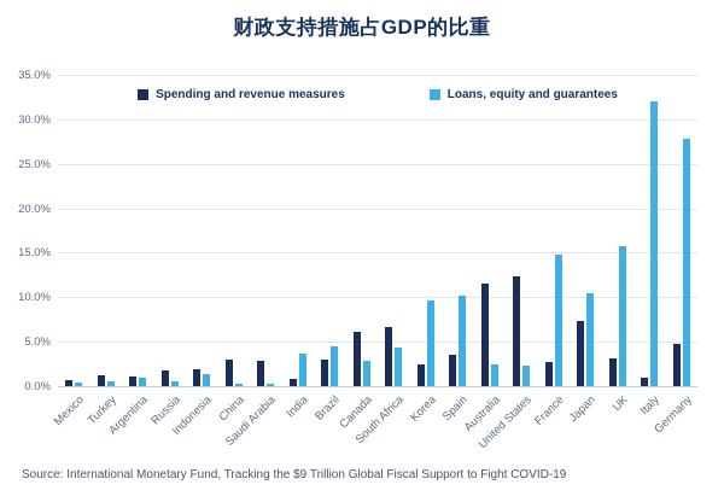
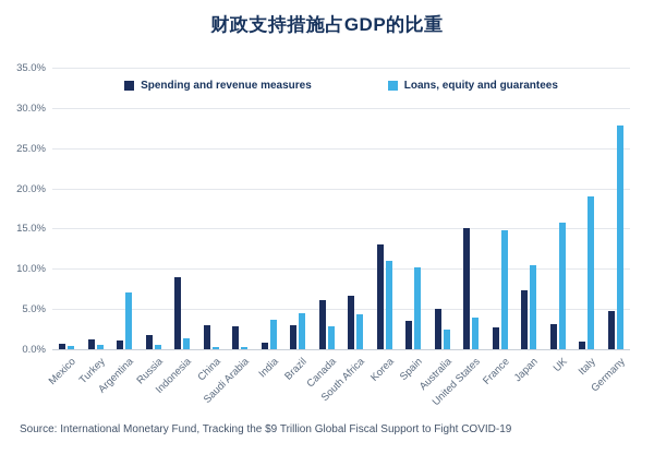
Loans, equity and guarantees/Argentina: 1% -> 7%
Spending and revenue measures/Indonesia: 2% -> 9%
Spending and revenue measures/Korea: 2% -> 13%
Loans, equity and guarantees/Korea: 10% -> 11%
Spending and revenue measures/Australia: 12% -> 5%
Spending and revenue measures/United States: 12% -> 15%
Loans, equity and guarantees/United States: 2% -> 4%
Loans, equity and guarantees/Italy: 32% -> 19%
